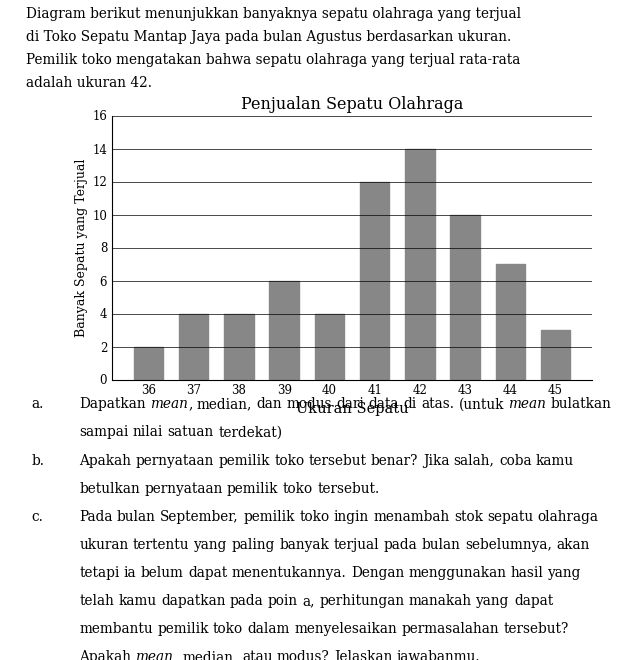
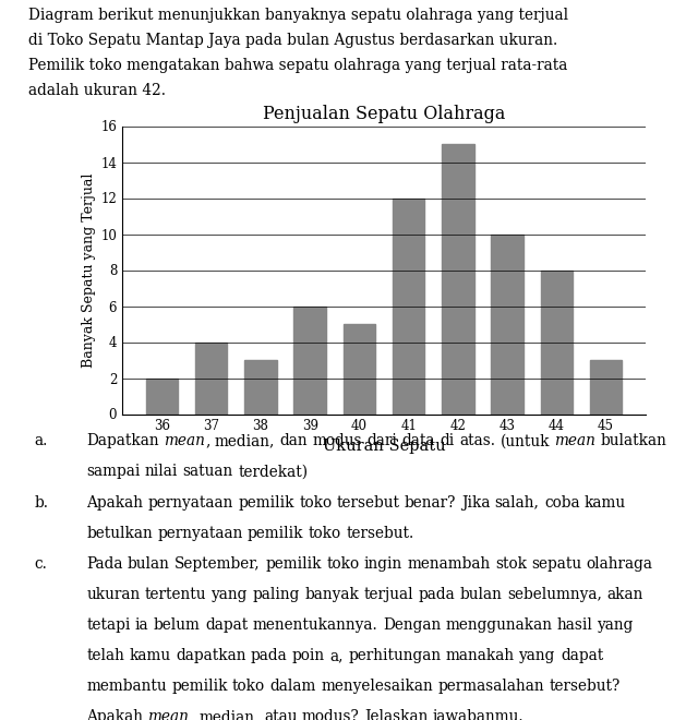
38: 4 -> 3
40: 4 -> 5
42: 14 -> 15
44: 7 -> 8
